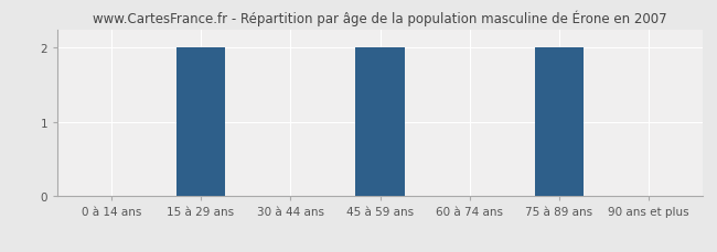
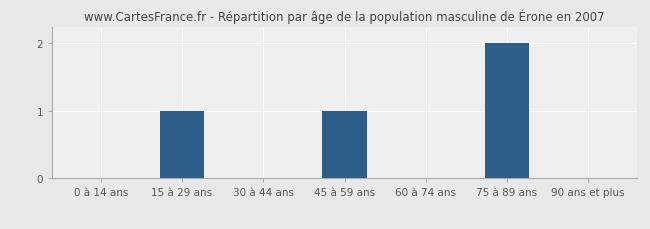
15 à 29 ans: 2 -> 1
45 à 59 ans: 2 -> 1
